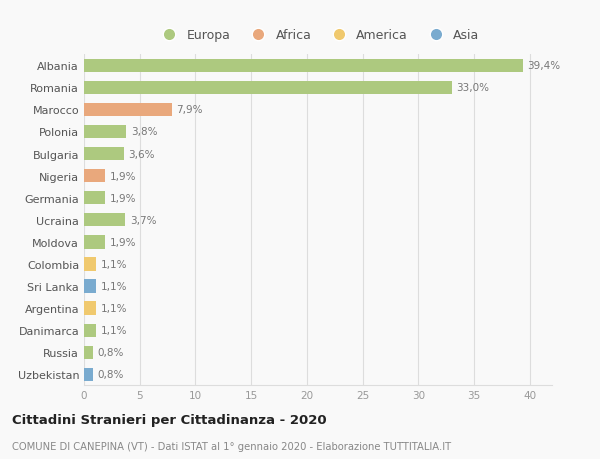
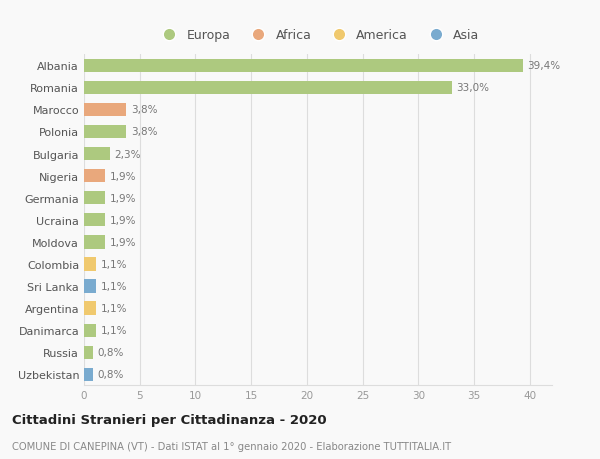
Marocco: 7,9% -> 3,8%
Bulgaria: 3,6% -> 2,3%
Ucraina: 3,7% -> 1,9%
